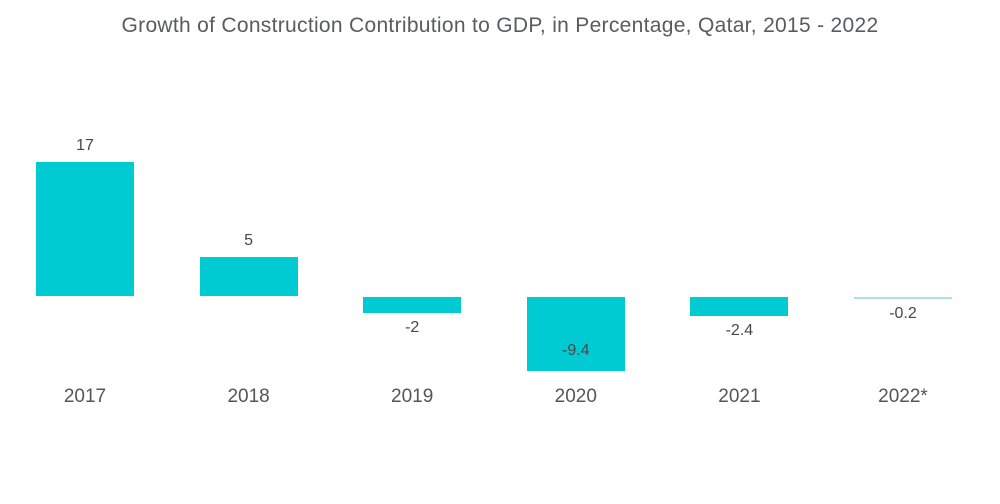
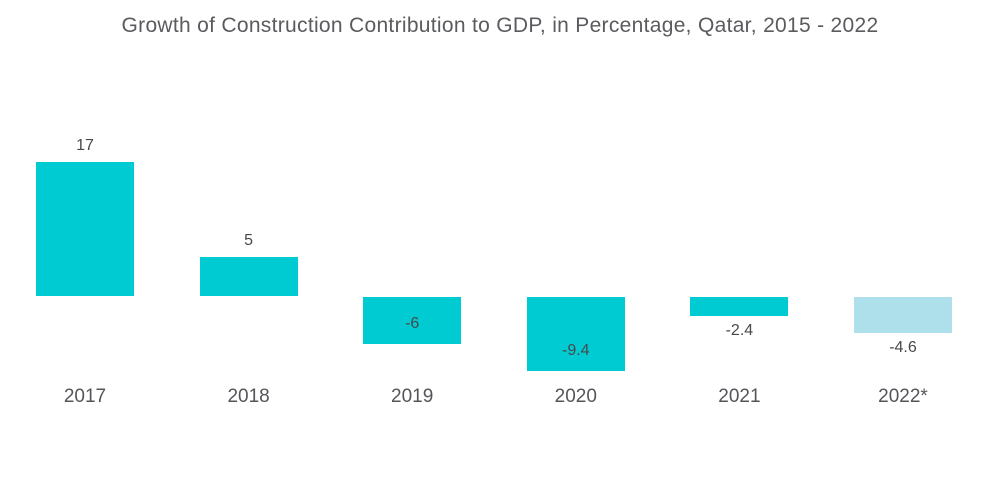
2019: -2 -> -6
2022*: -0.2 -> -4.6
